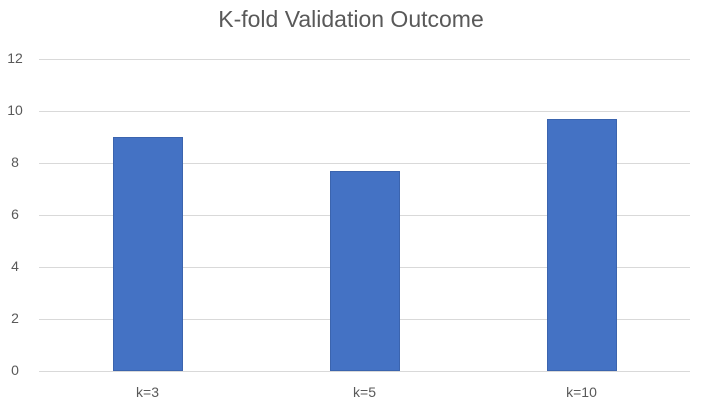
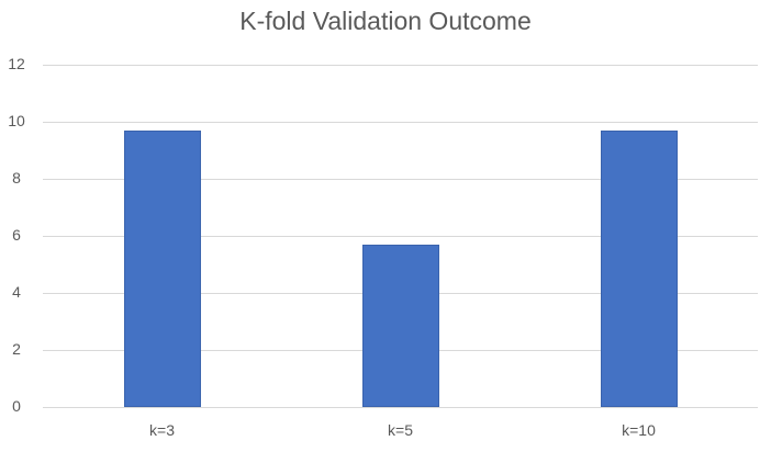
k=3: 9.0 -> 9.7
k=5: 7.7 -> 5.7
